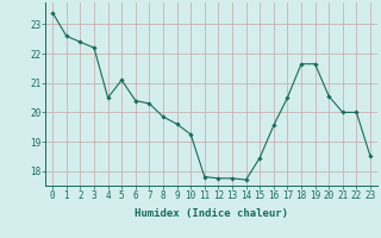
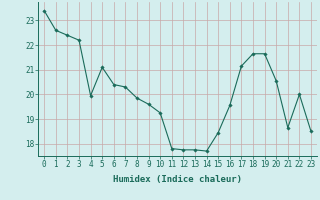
4: 20.50 -> 19.95
17: 20.50 -> 21.15
21: 20.00 -> 18.65
